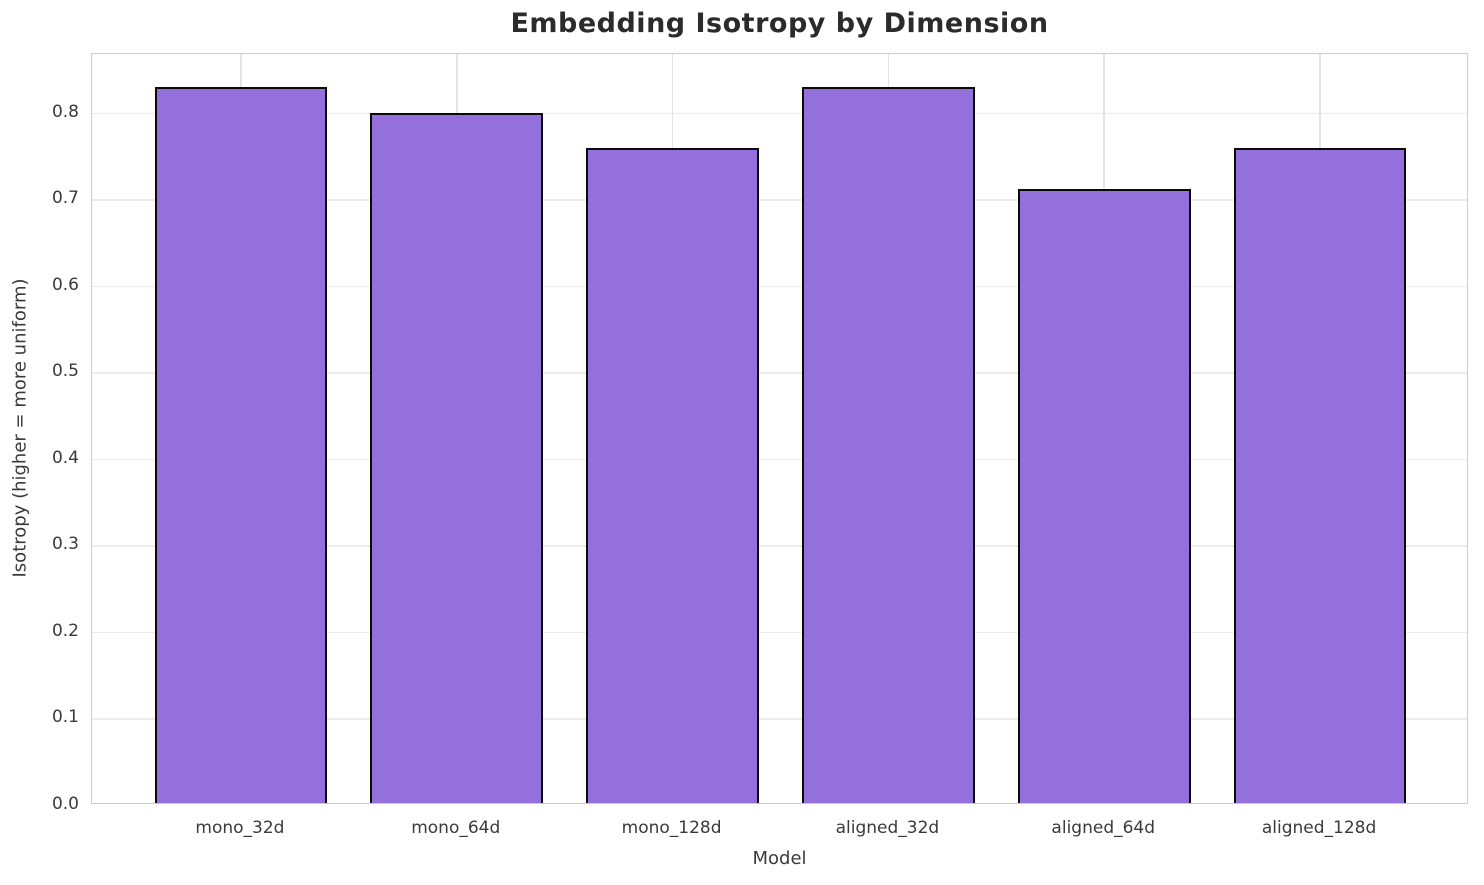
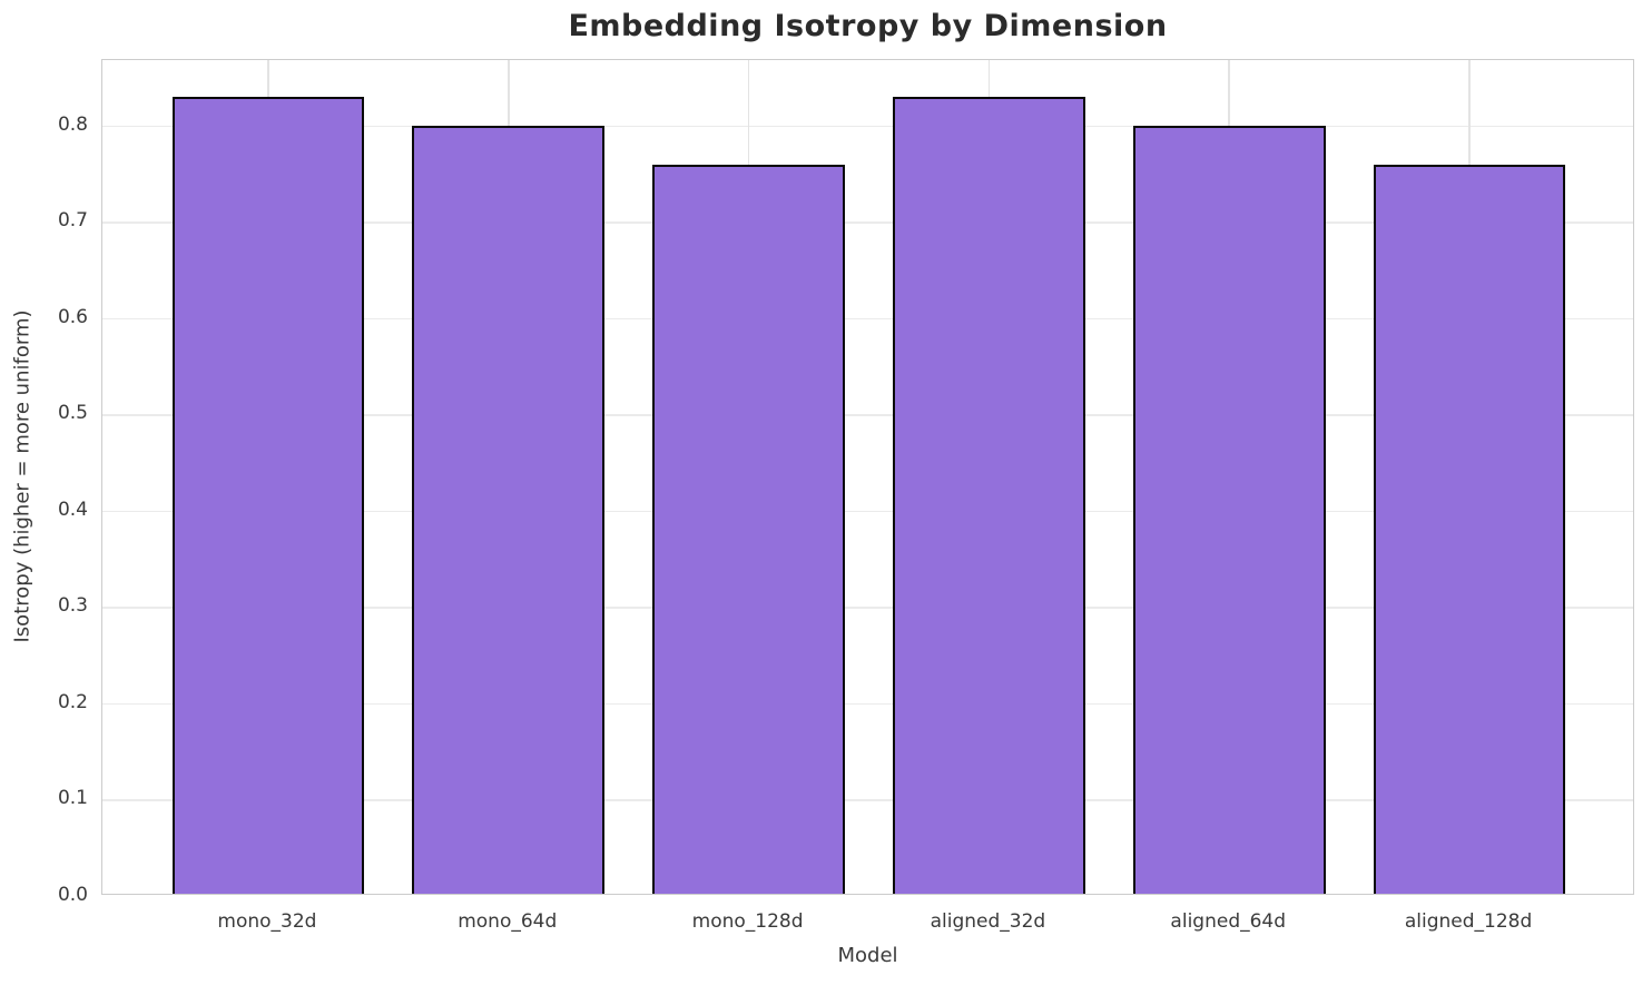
aligned_64d: 0.71 -> 0.80
